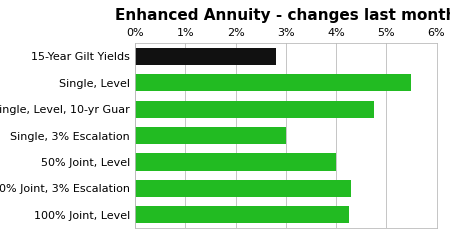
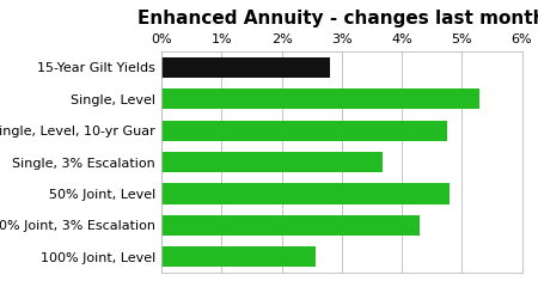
Single, Level: 5.50% -> 5.30%
Single, 3% Escalation: 3.00% -> 3.68%
50% Joint, Level: 4.00% -> 4.80%
100% Joint, Level: 4.25% -> 2.56%
